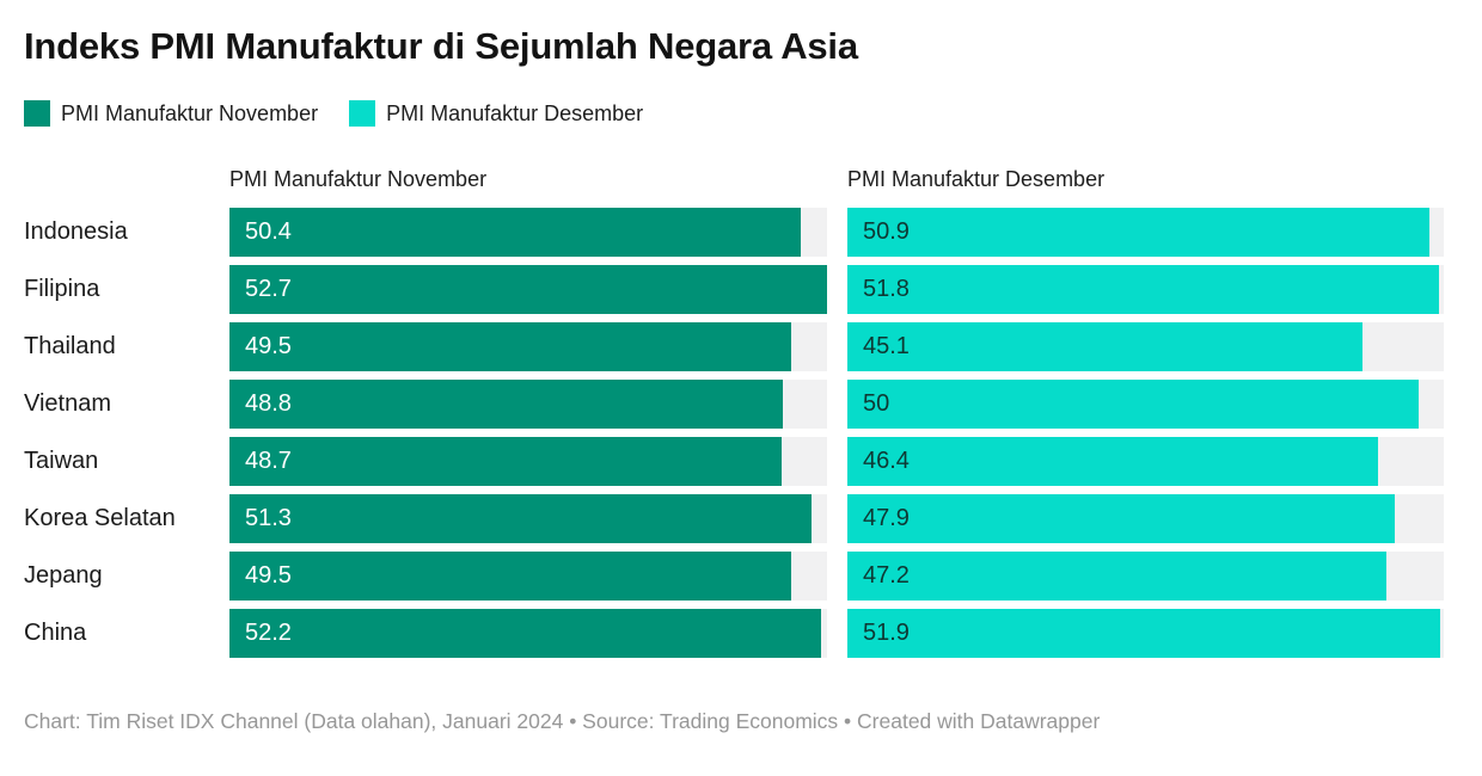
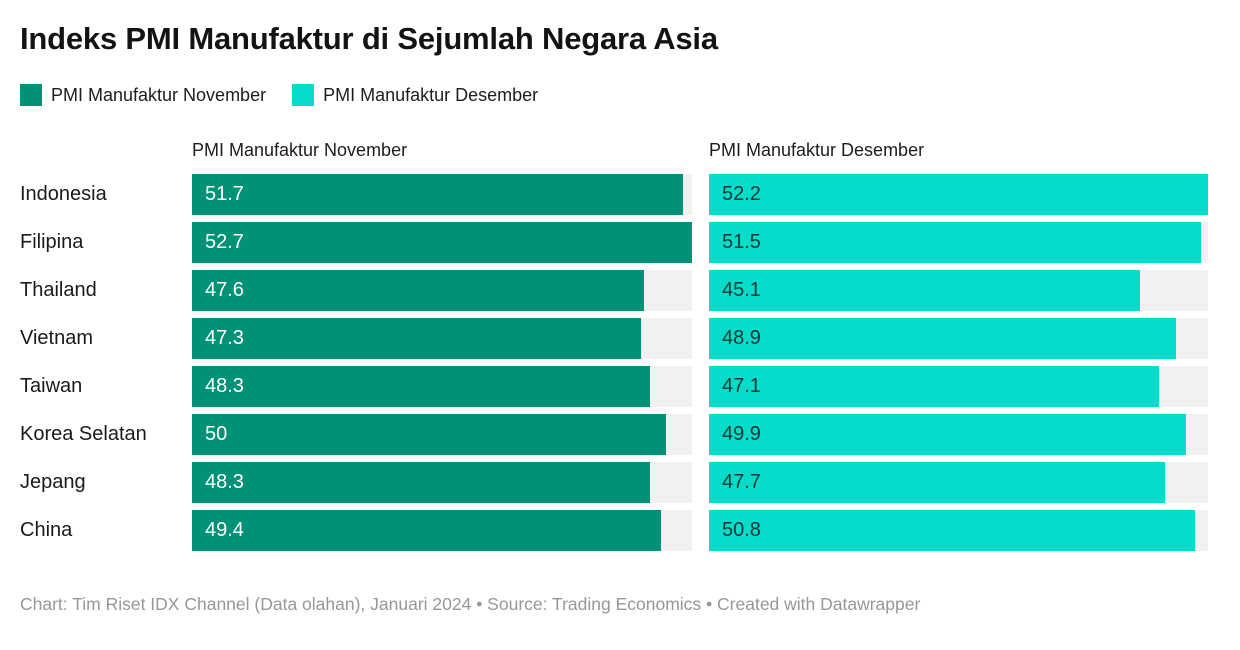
PMI Manufaktur November/Indonesia: 50.4 -> 51.7
PMI Manufaktur Desember/Indonesia: 50.9 -> 52.2
PMI Manufaktur Desember/Filipina: 51.8 -> 51.5
PMI Manufaktur November/Thailand: 49.5 -> 47.6
PMI Manufaktur November/Vietnam: 48.8 -> 47.3
PMI Manufaktur Desember/Vietnam: 50 -> 48.9
PMI Manufaktur November/Taiwan: 48.7 -> 48.3
PMI Manufaktur Desember/Taiwan: 46.4 -> 47.1
PMI Manufaktur November/Korea Selatan: 51.3 -> 50
PMI Manufaktur Desember/Korea Selatan: 47.9 -> 49.9
PMI Manufaktur November/Jepang: 49.5 -> 48.3
PMI Manufaktur Desember/Jepang: 47.2 -> 47.7
PMI Manufaktur November/China: 52.2 -> 49.4
PMI Manufaktur Desember/China: 51.9 -> 50.8
